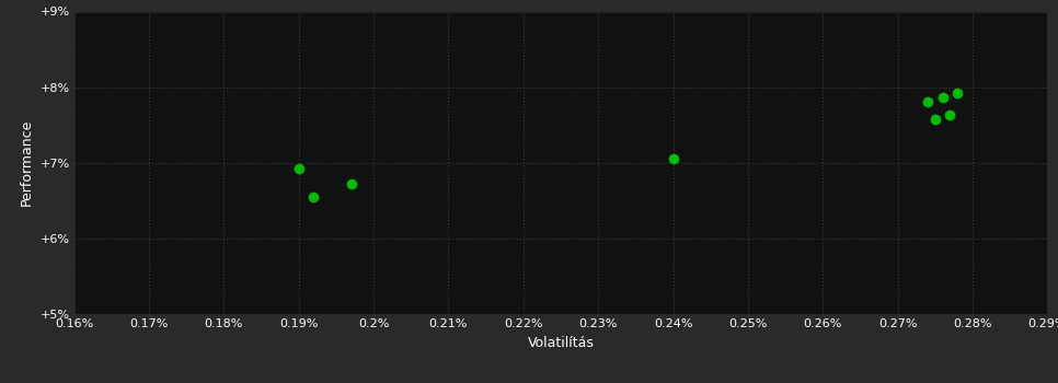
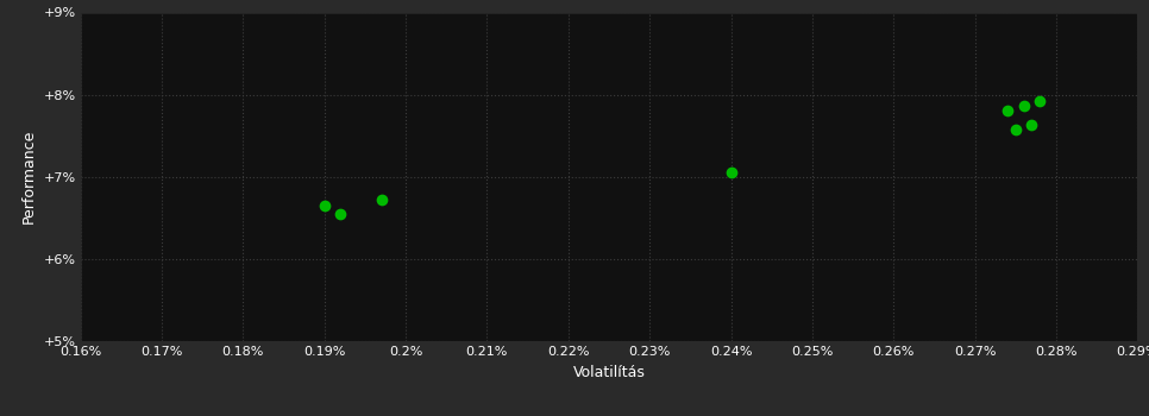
0.19%: 6.92% -> 6.65%
